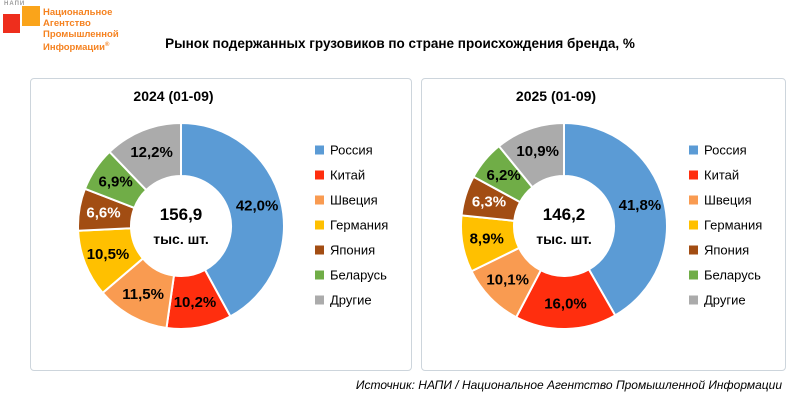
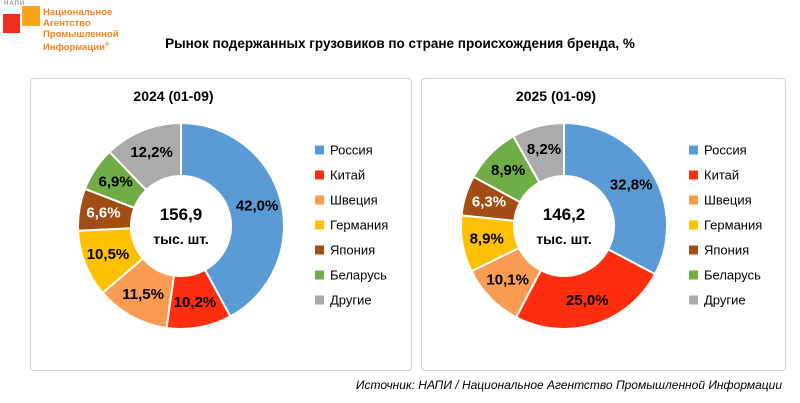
2025 (01-09)/Россия: 41,8% -> 32,8%
2025 (01-09)/Китай: 16,0% -> 25,0%
2025 (01-09)/Беларусь: 6,2% -> 8,9%
2025 (01-09)/Другие: 10,9% -> 8,2%
